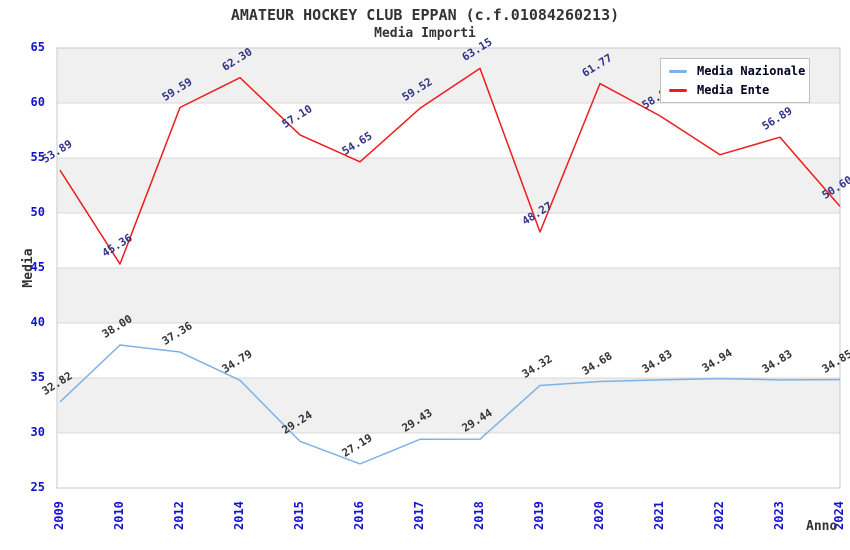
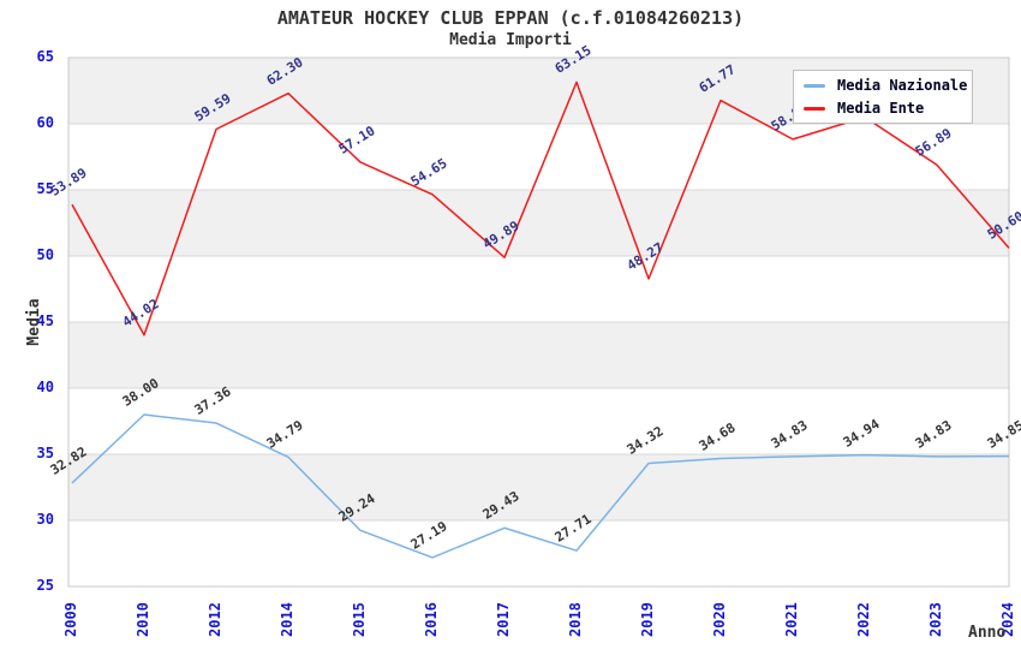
Media Ente/2010: 45.36 -> 44.02
Media Ente/2017: 59.52 -> 49.89
Media Nazionale/2018: 29.44 -> 27.71
Media Ente/2022: 55.3 -> 60.5
